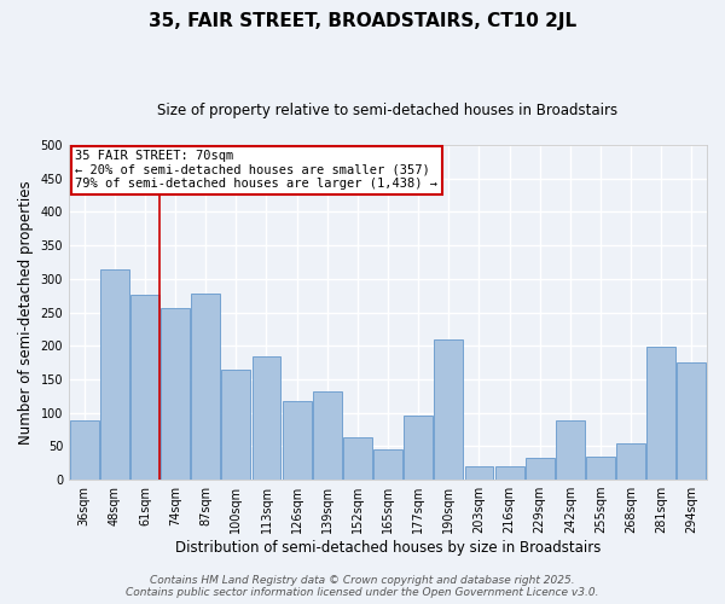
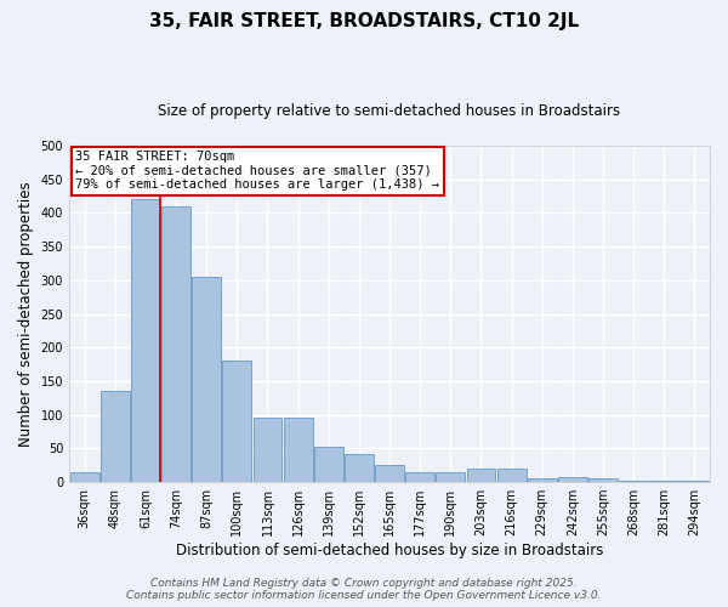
36sqm: 88 -> 15
48sqm: 314 -> 135
61sqm: 276 -> 420
74sqm: 256 -> 410
87sqm: 278 -> 305
100sqm: 164 -> 180
113sqm: 184 -> 95
126sqm: 118 -> 95
139sqm: 132 -> 52
152sqm: 64 -> 42
165sqm: 46 -> 26
177sqm: 96 -> 15
190sqm: 210 -> 15
229sqm: 32 -> 6
242sqm: 88 -> 7
255sqm: 34 -> 6
268sqm: 54 -> 2
281sqm: 198 -> 2
294sqm: 176 -> 2
